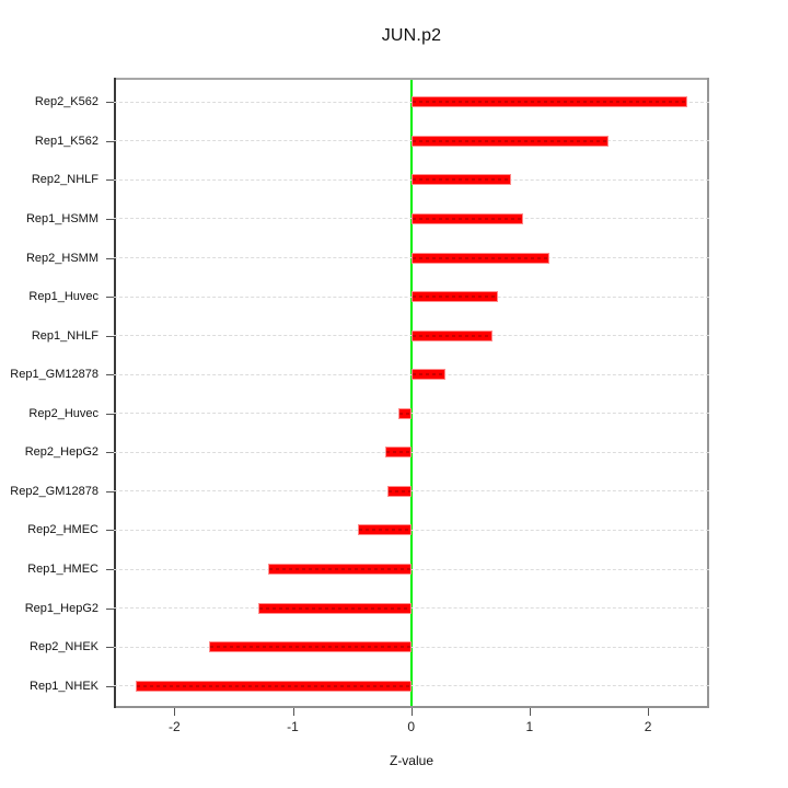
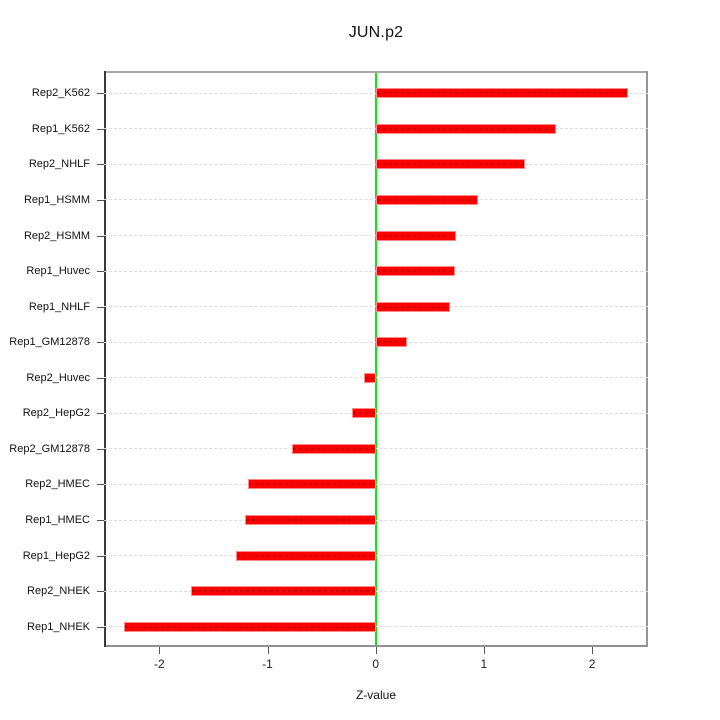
Rep2_NHLF: 0.84 -> 1.38
Rep2_HSMM: 1.17 -> 0.74
Rep2_GM12878: -0.20 -> -0.77
Rep2_HMEC: -0.45 -> -1.18
